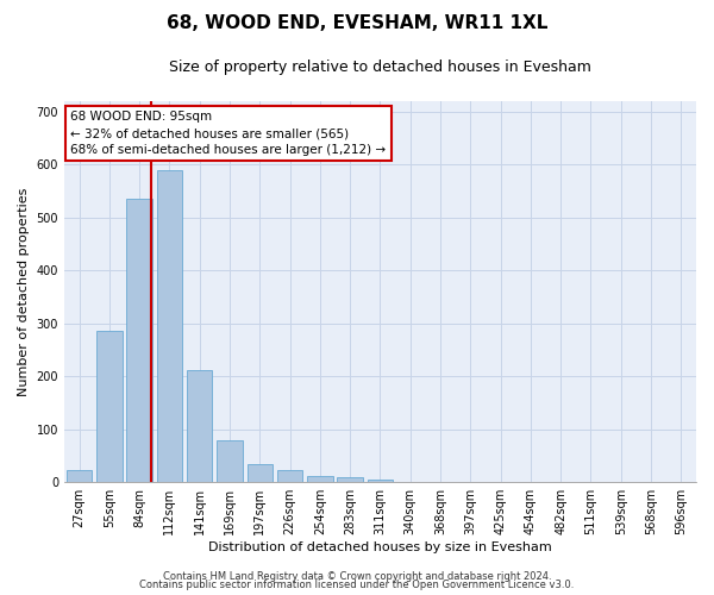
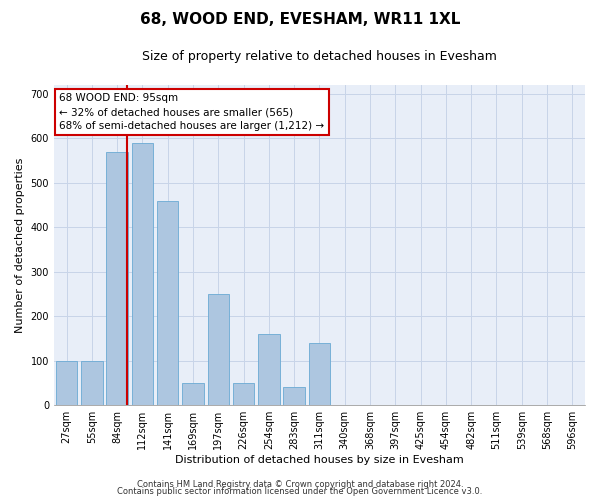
27sqm: 22 -> 100
55sqm: 285 -> 100
84sqm: 535 -> 570
141sqm: 212 -> 460
169sqm: 80 -> 50
197sqm: 35 -> 250
226sqm: 22 -> 50
254sqm: 12 -> 160
283sqm: 10 -> 40
311sqm: 5 -> 140
